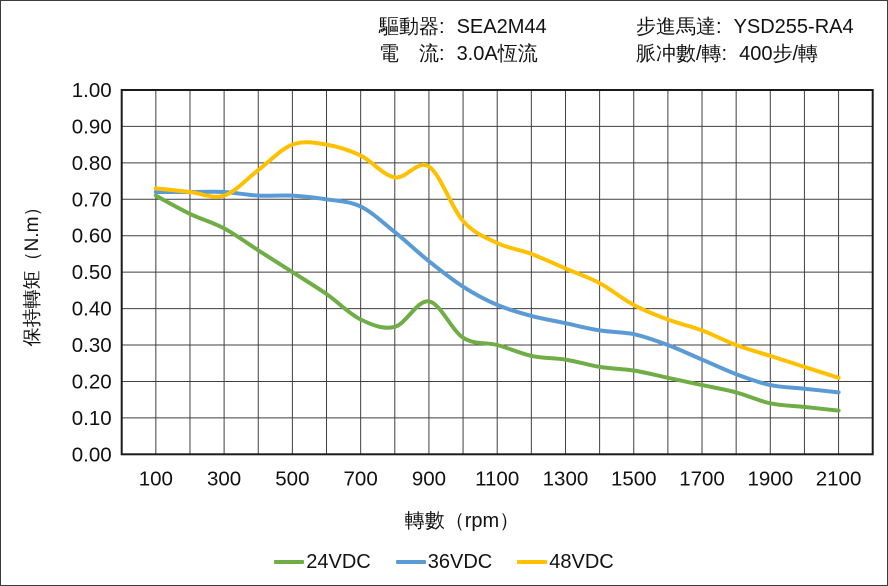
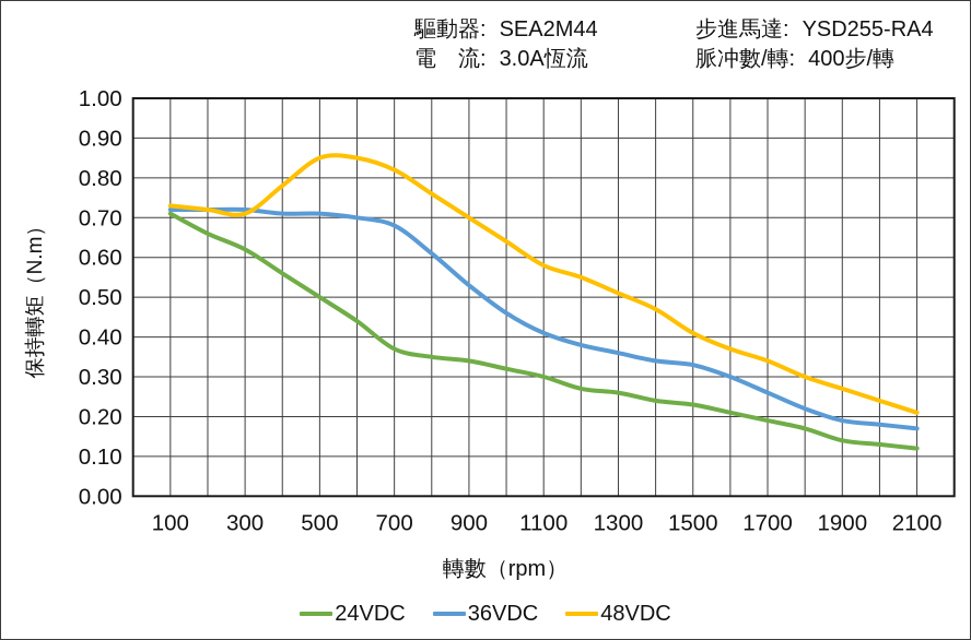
24VDC/900: 0.42 -> 0.34
48VDC/900: 0.79 -> 0.70
